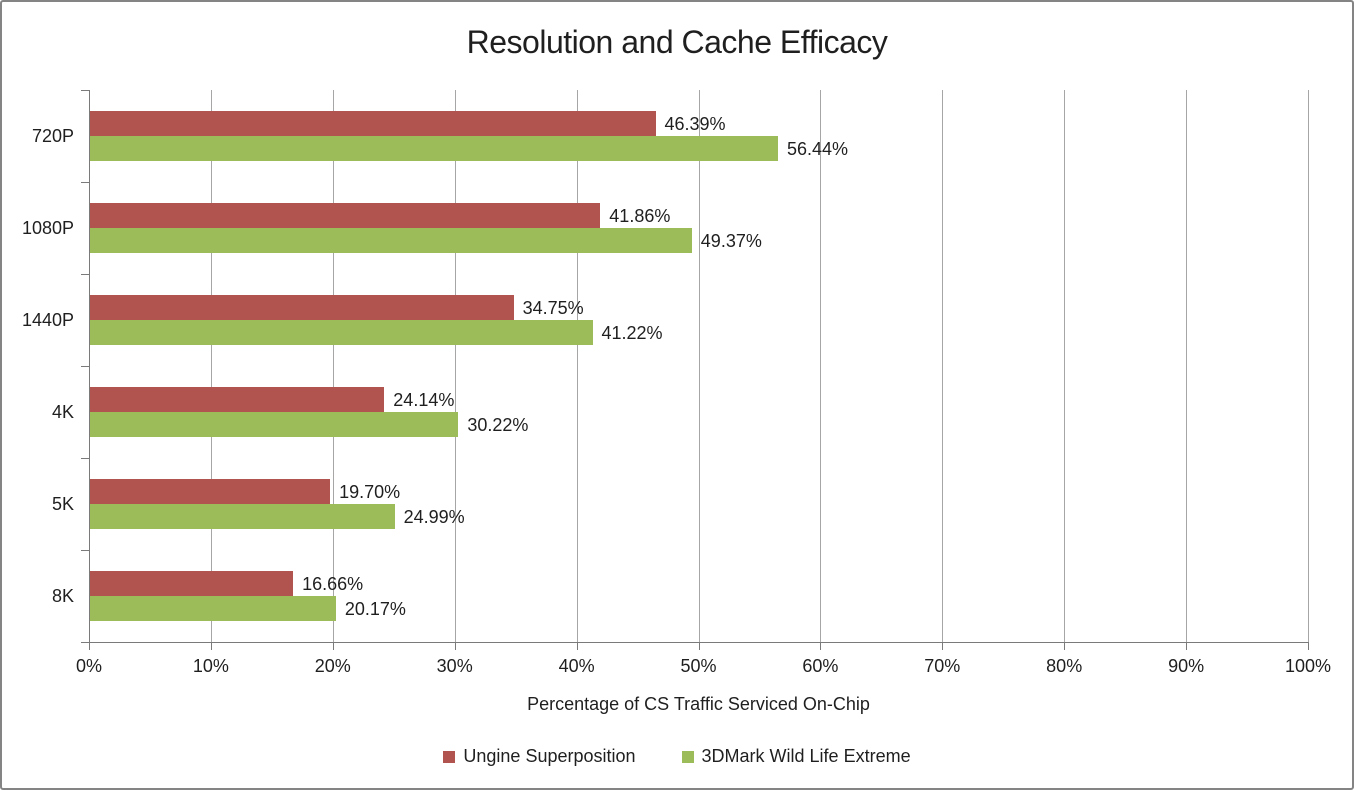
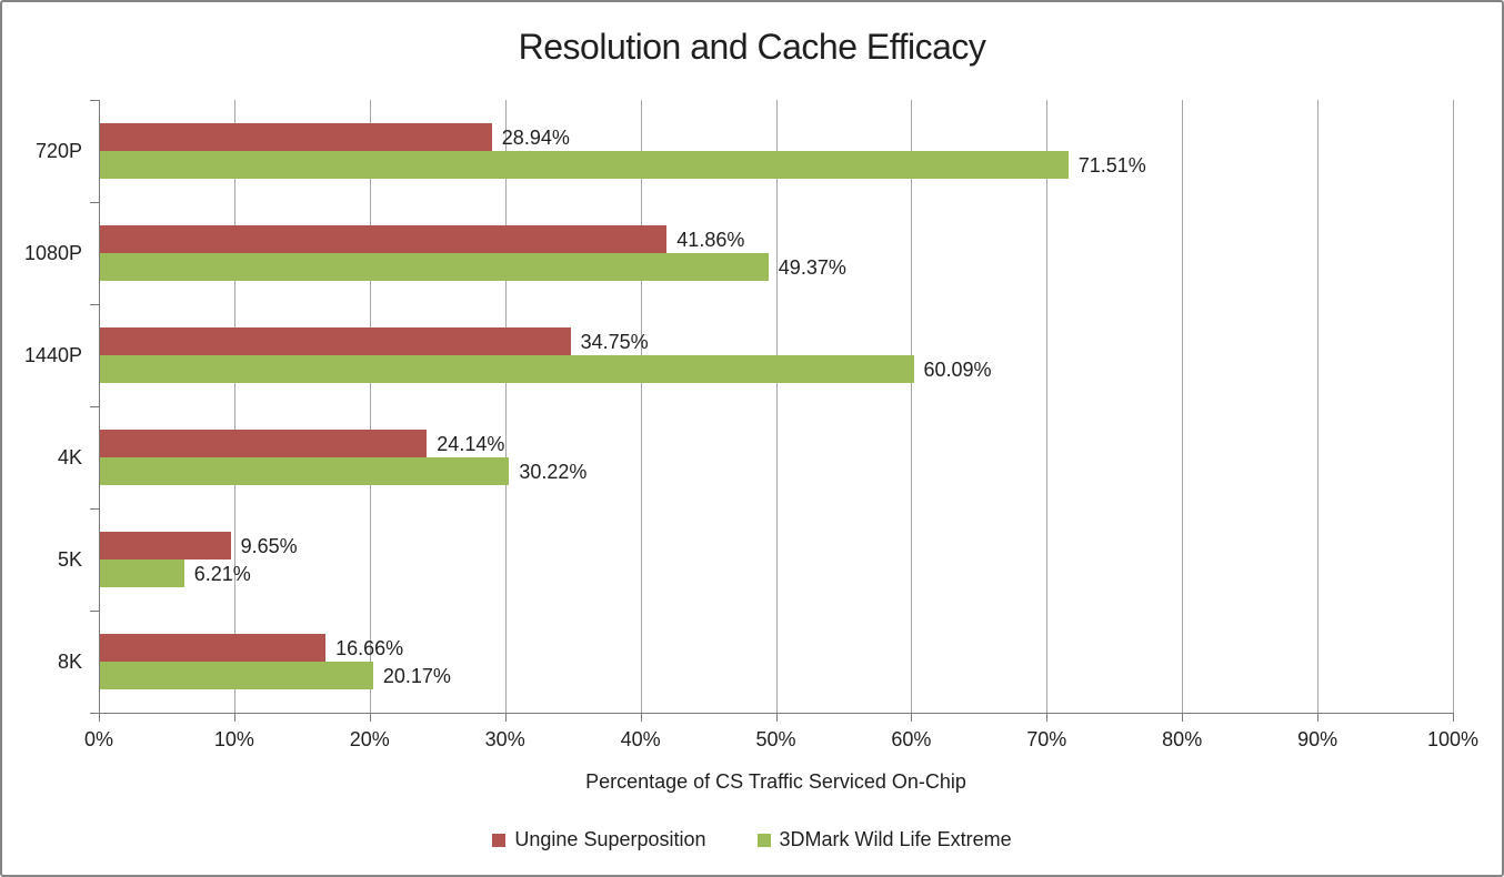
Ungine Superposition/720P: 46.39% -> 28.94%
3DMark Wild Life Extreme/720P: 56.44% -> 71.51%
3DMark Wild Life Extreme/1440P: 41.22% -> 60.09%
Ungine Superposition/5K: 19.70% -> 9.65%
3DMark Wild Life Extreme/5K: 24.99% -> 6.21%
